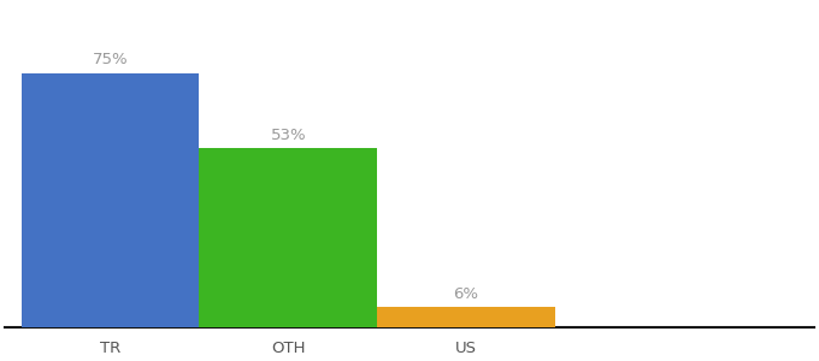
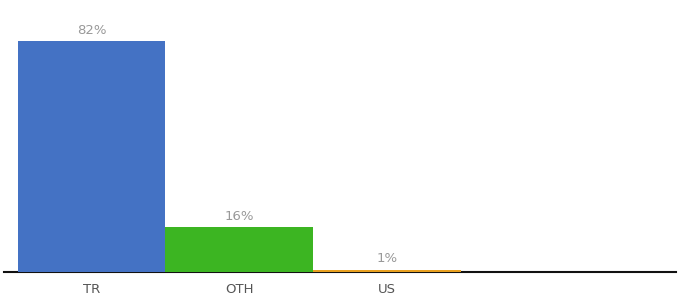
TR: 75% -> 82%
OTH: 53% -> 16%
US: 6% -> 1%
